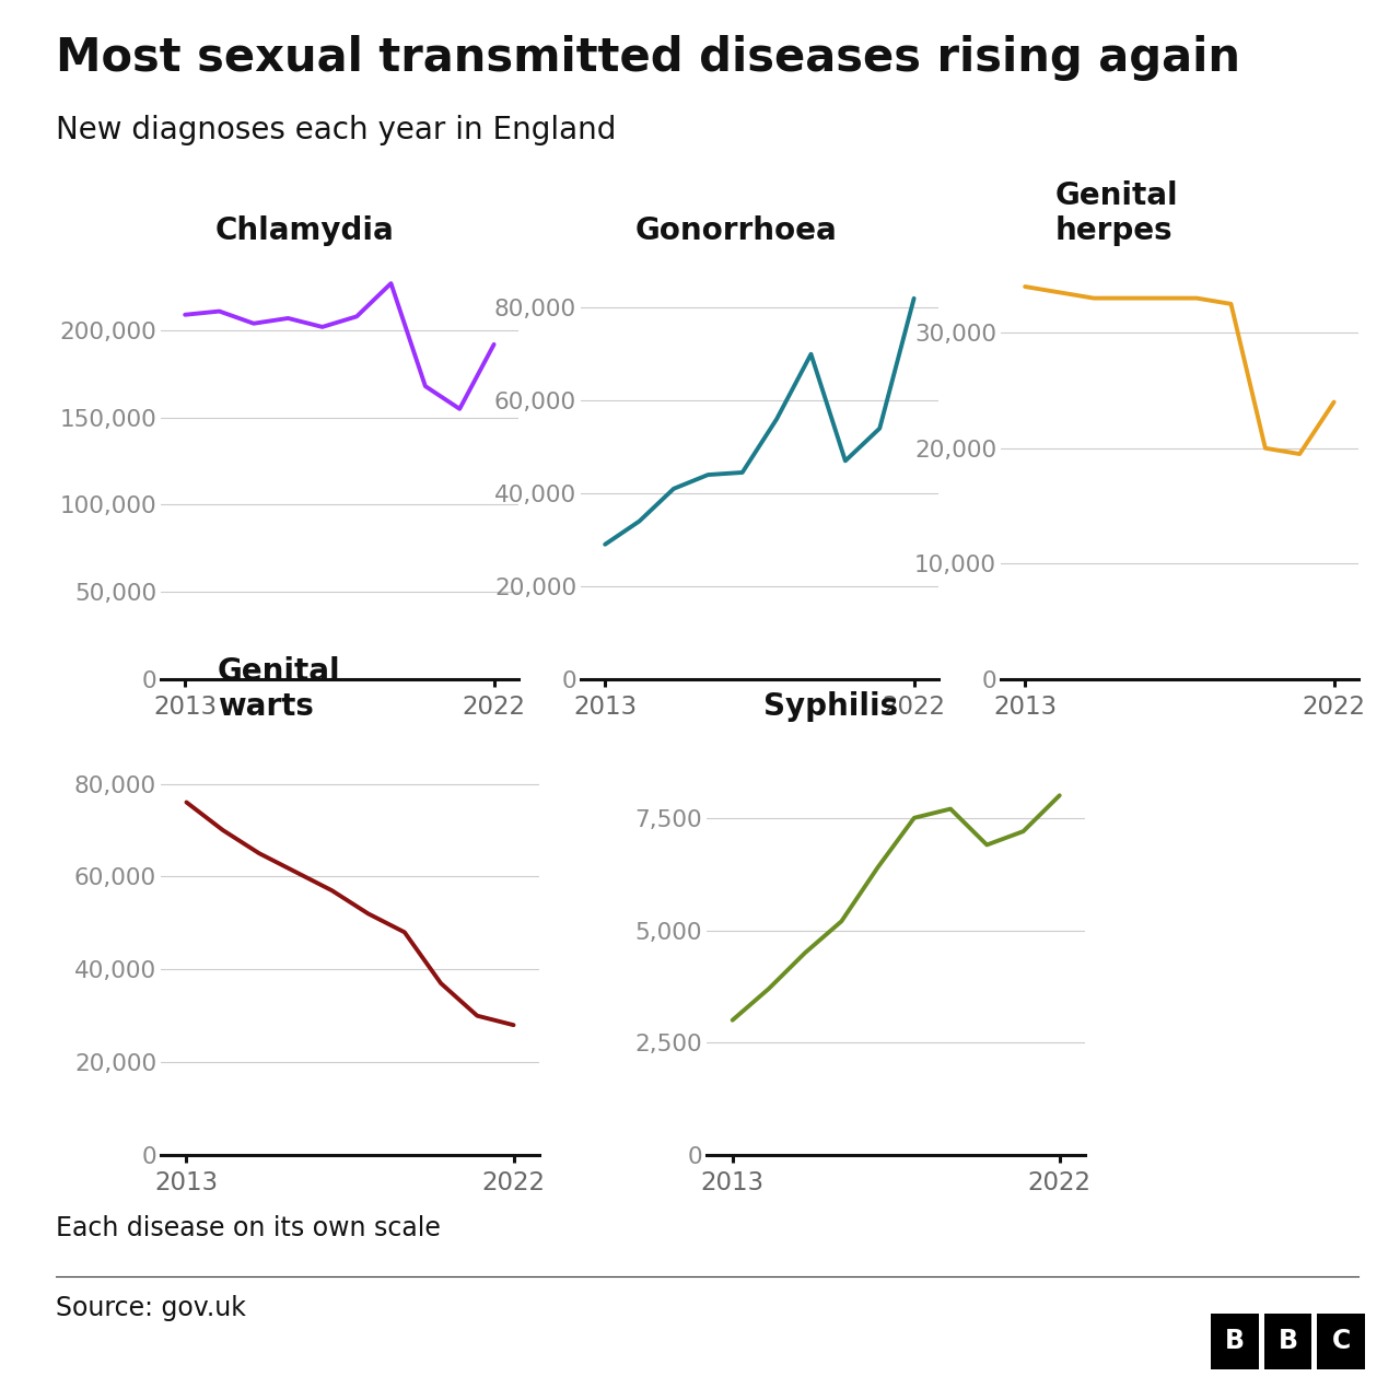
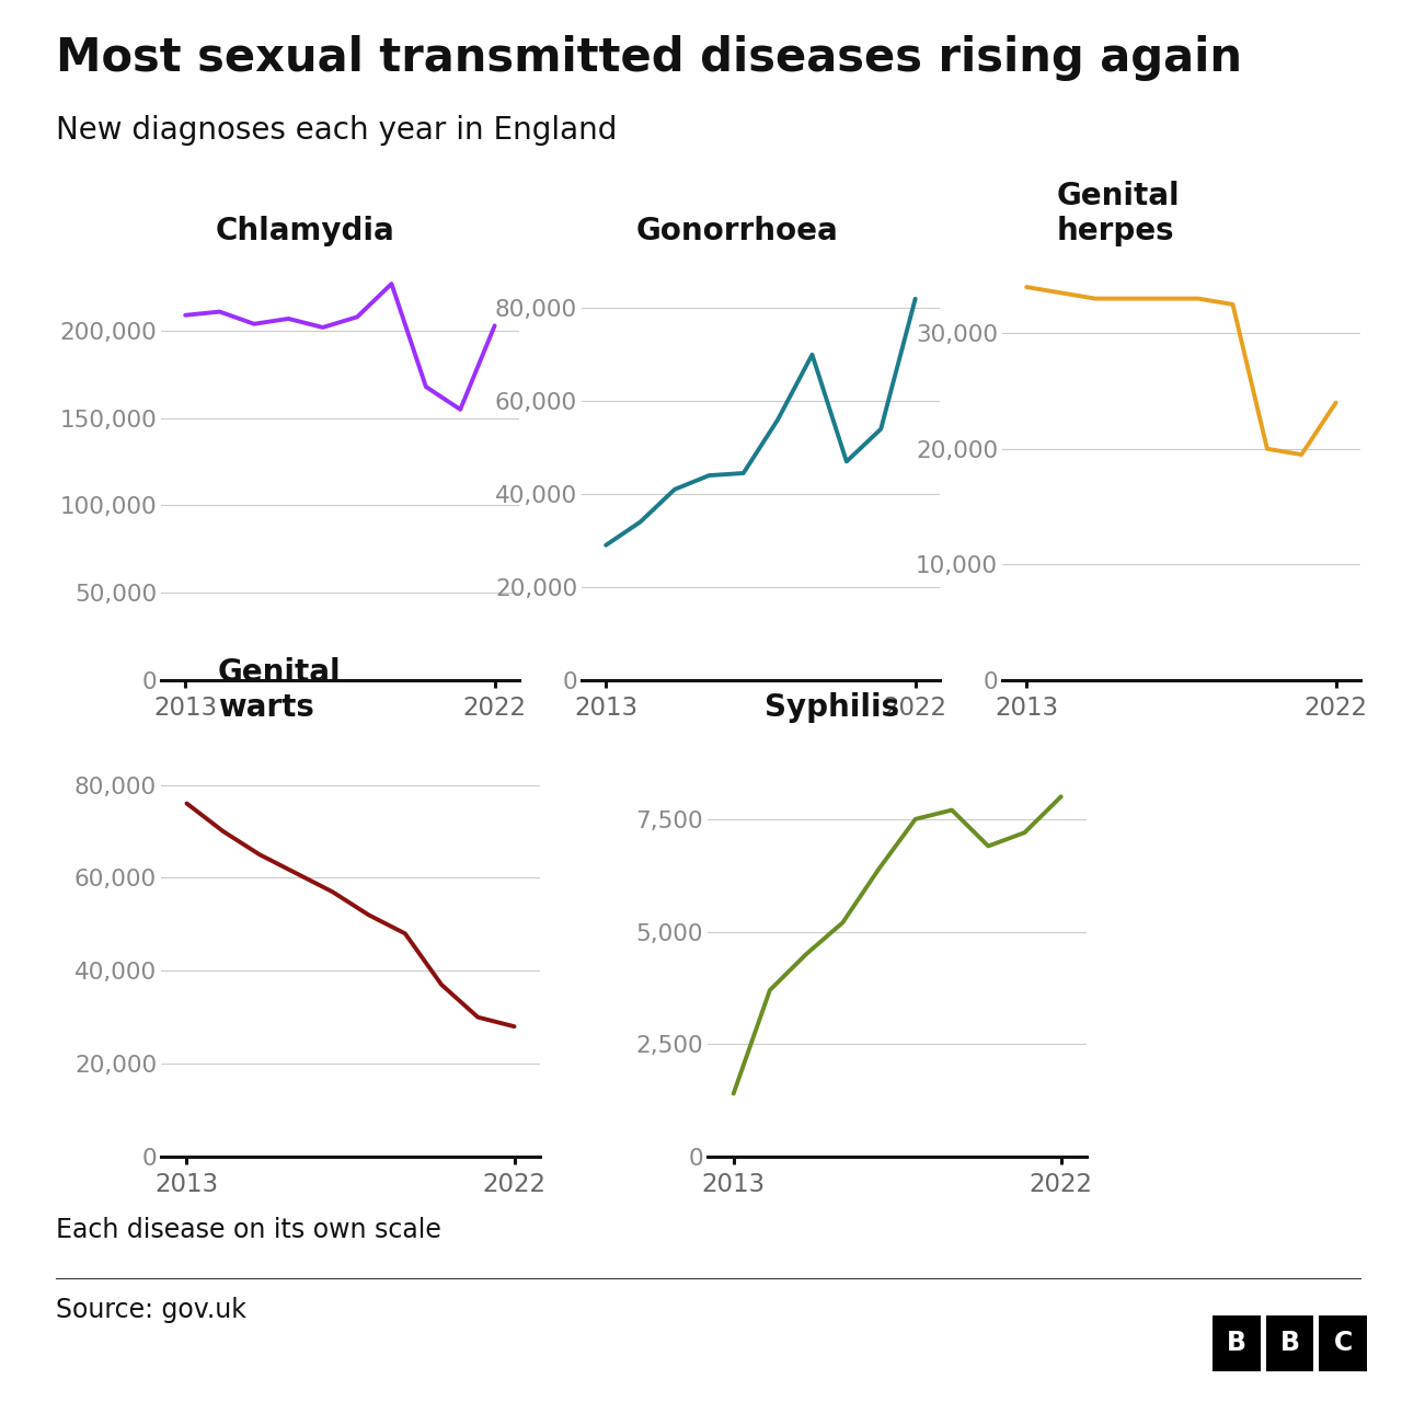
Chlamydia/2022: 192,000 -> 203,000
Syphilis/2013: 3,000 -> 1,400
